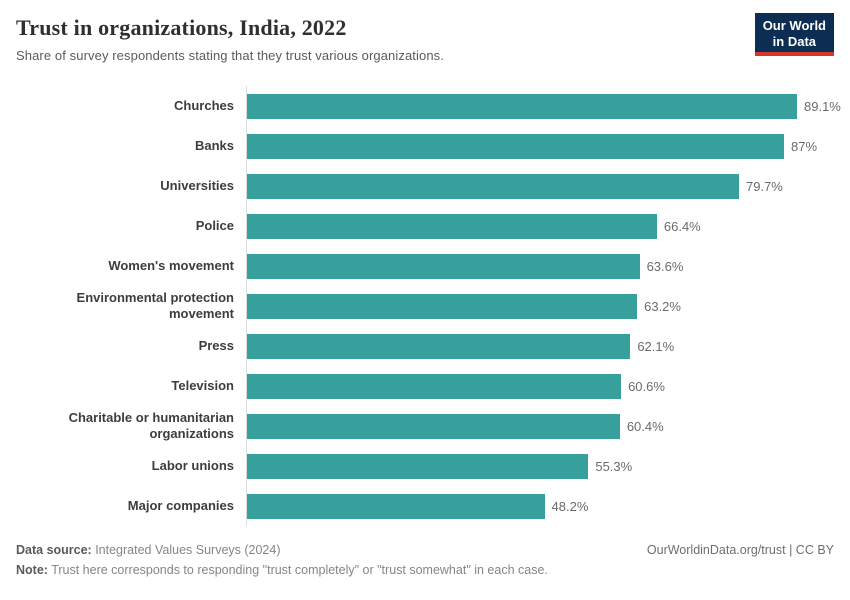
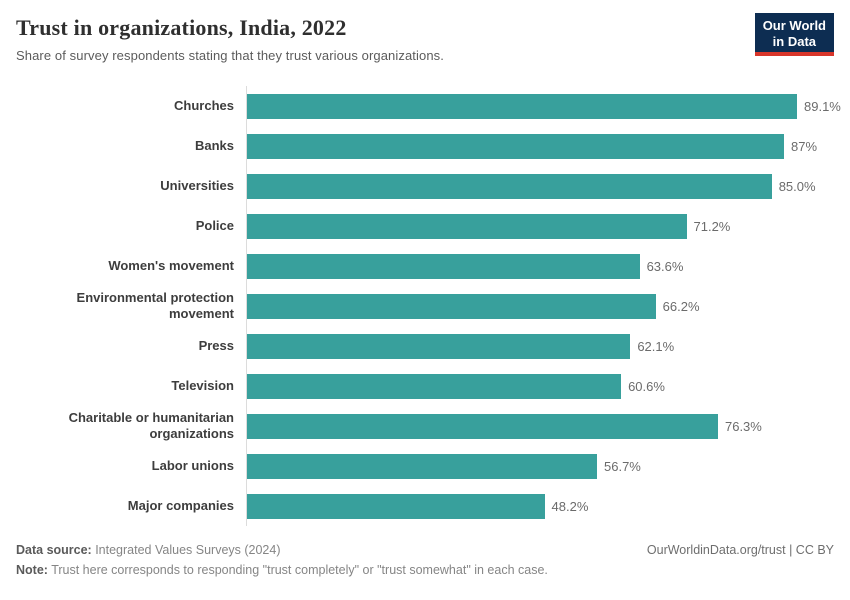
Universities: 79.7% -> 85.0%
Police: 66.4% -> 71.2%
Environmental protection movement: 63.2% -> 66.2%
Charitable or humanitarian organizations: 60.4% -> 76.3%
Labor unions: 55.3% -> 56.7%
